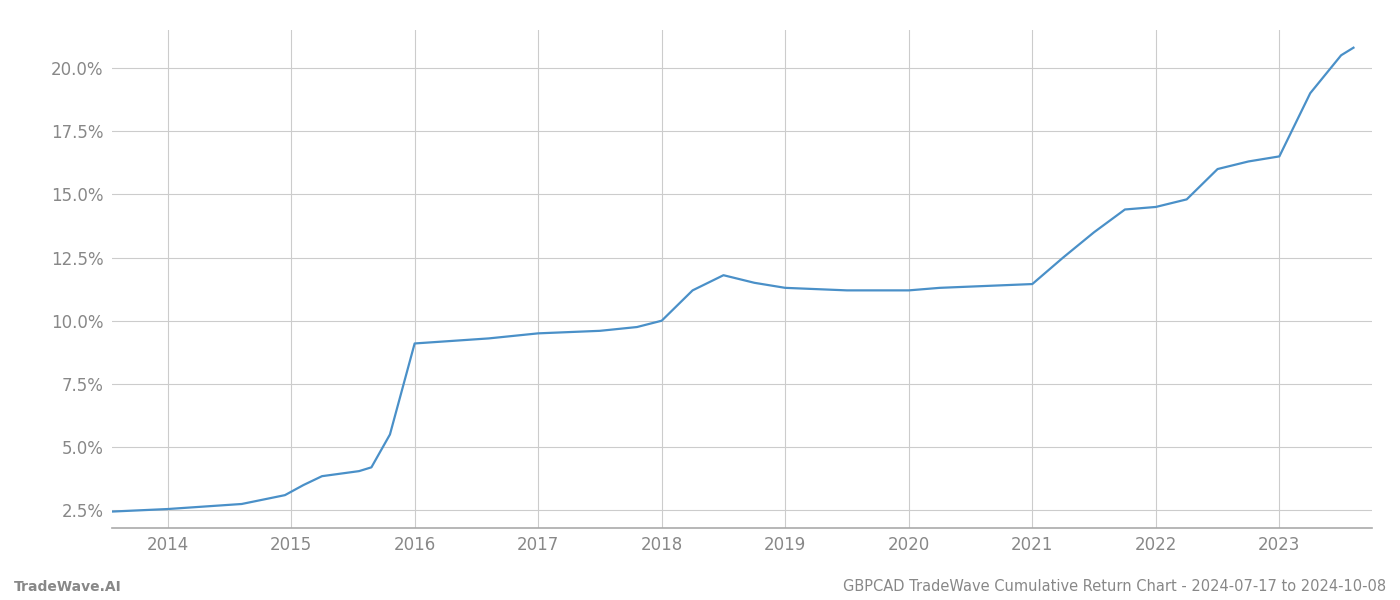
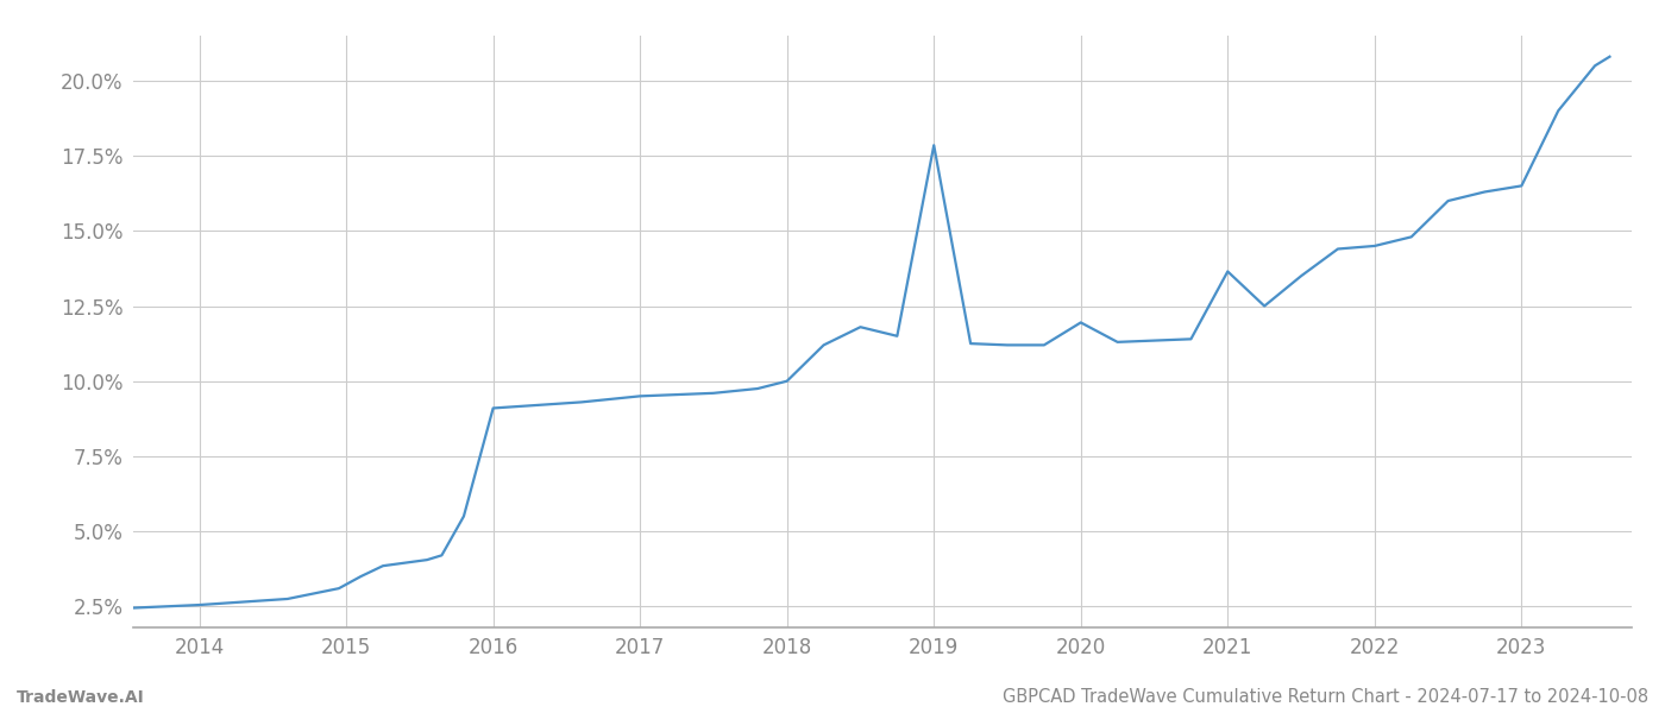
2019: 11.30% -> 17.85%
2020: 11.20% -> 11.95%
2021: 11.45% -> 13.65%
